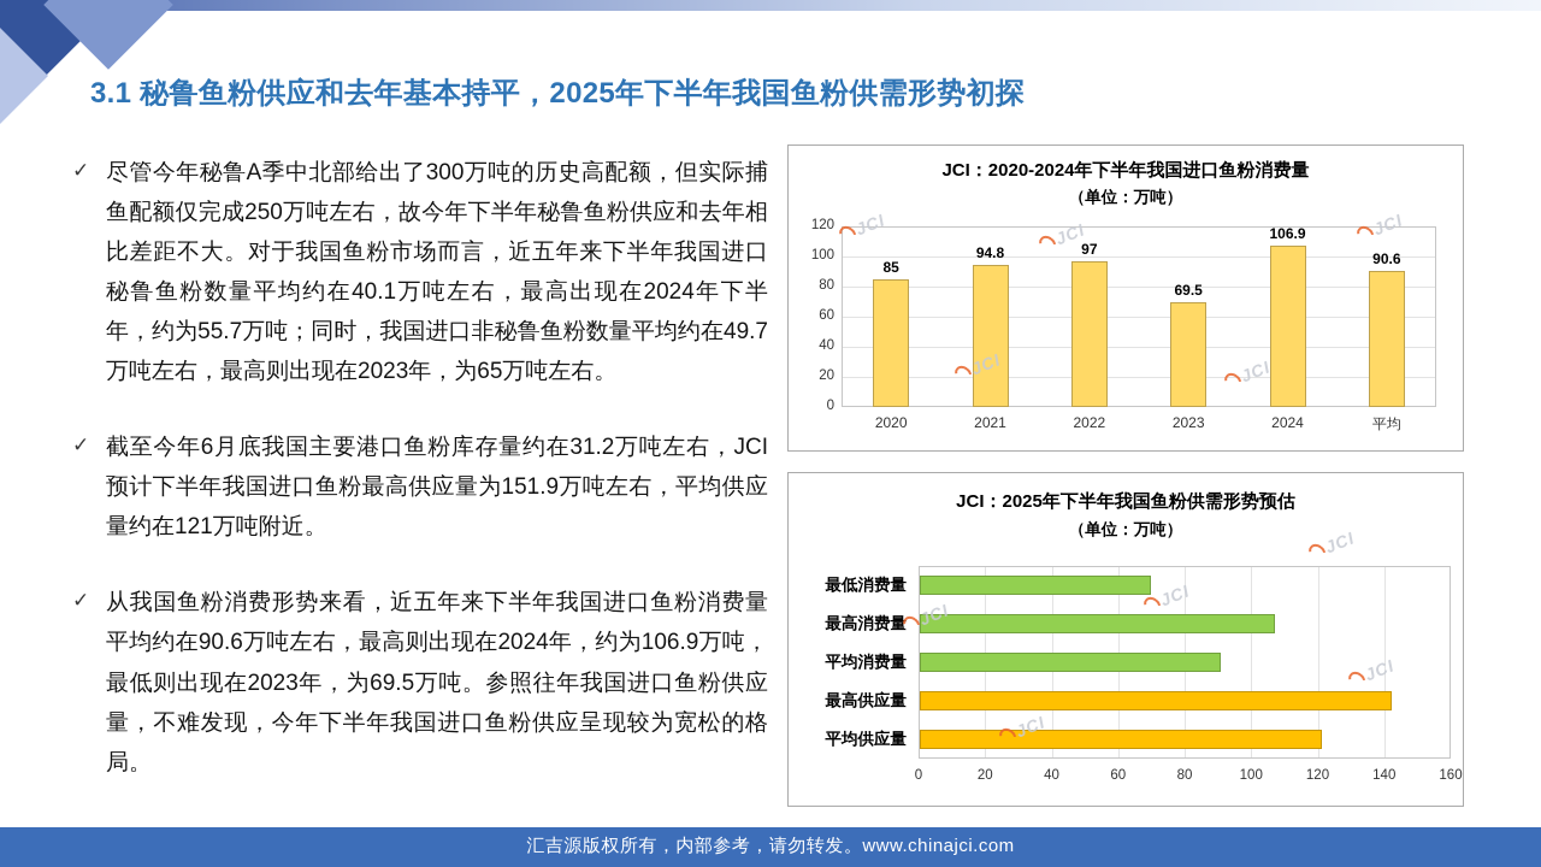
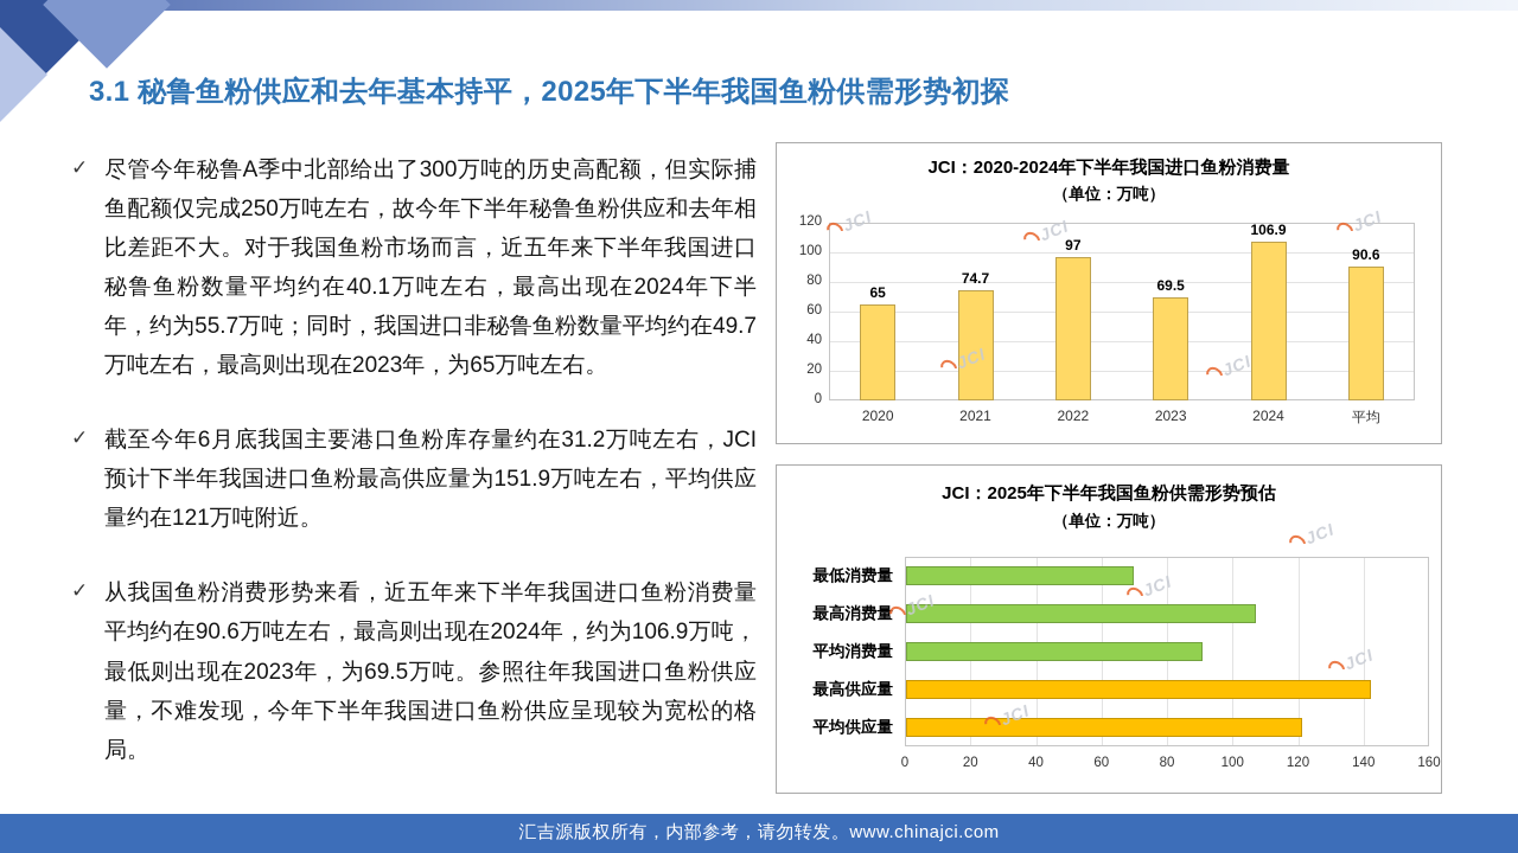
JCI：2020-2024年下半年我国进口鱼粉消费量/2020: 85 -> 65
JCI：2020-2024年下半年我国进口鱼粉消费量/2021: 94.8 -> 74.7
